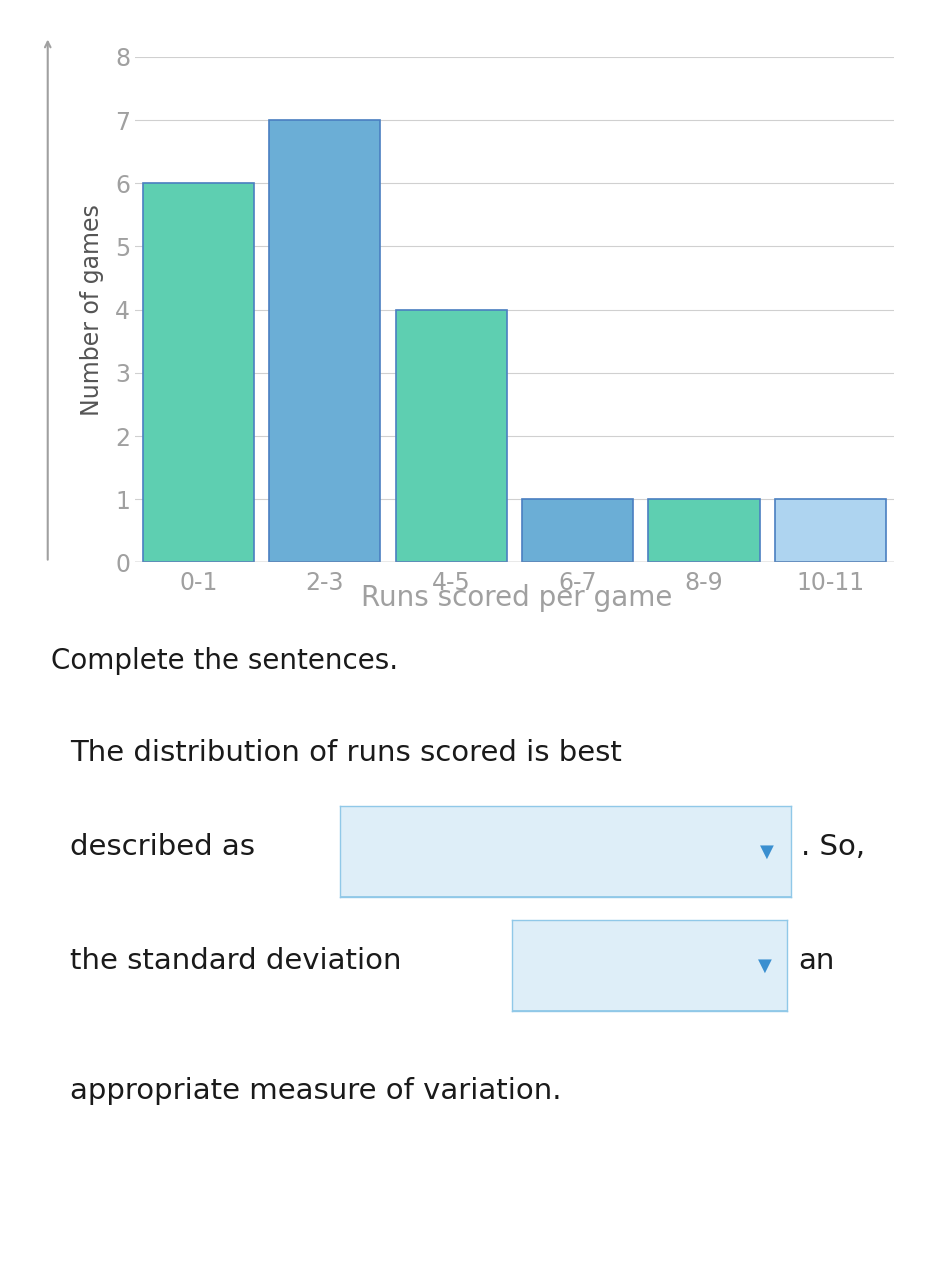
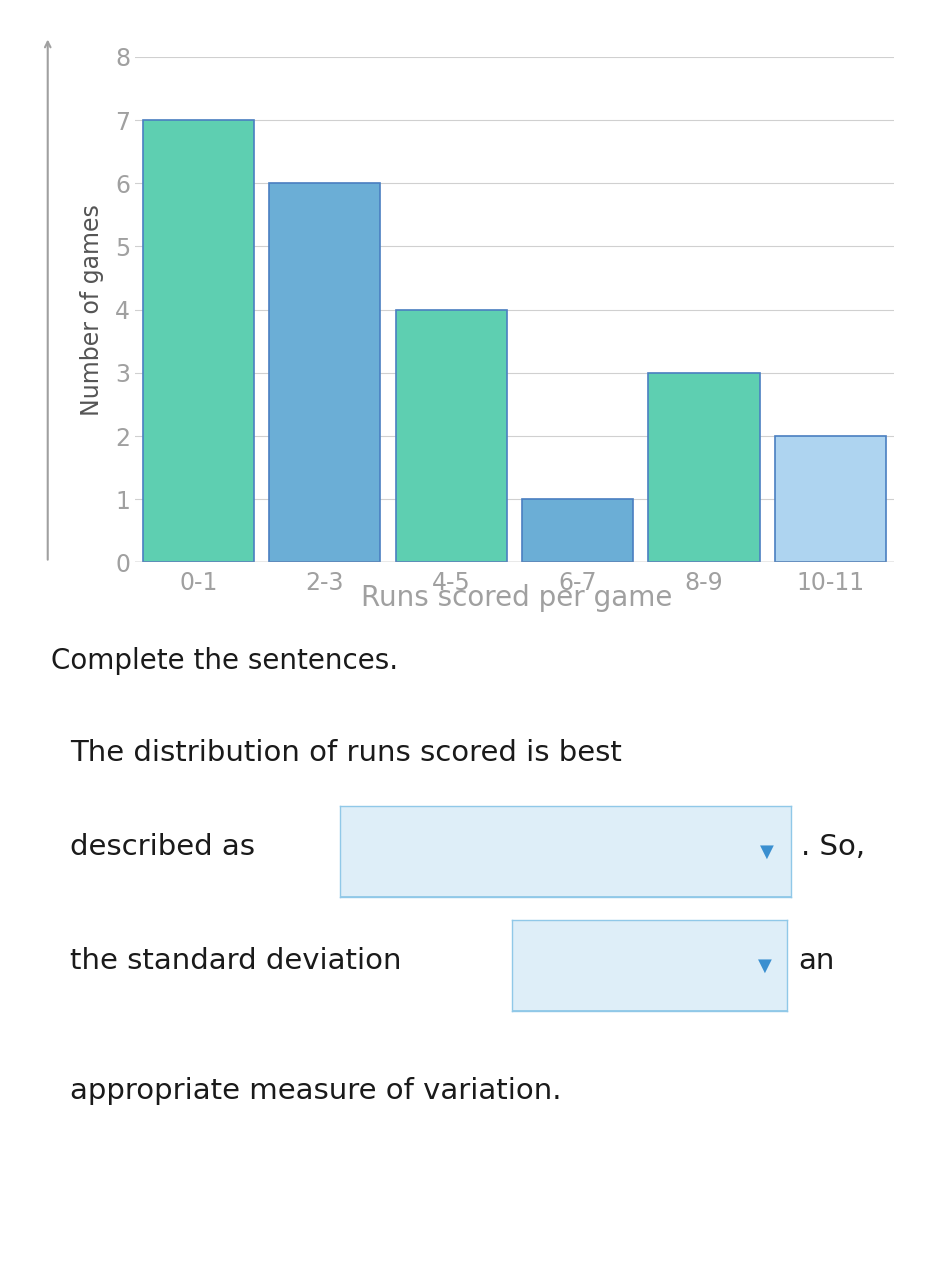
0-1: 6 -> 7
2-3: 7 -> 6
8-9: 1 -> 3
10-11: 1 -> 2
